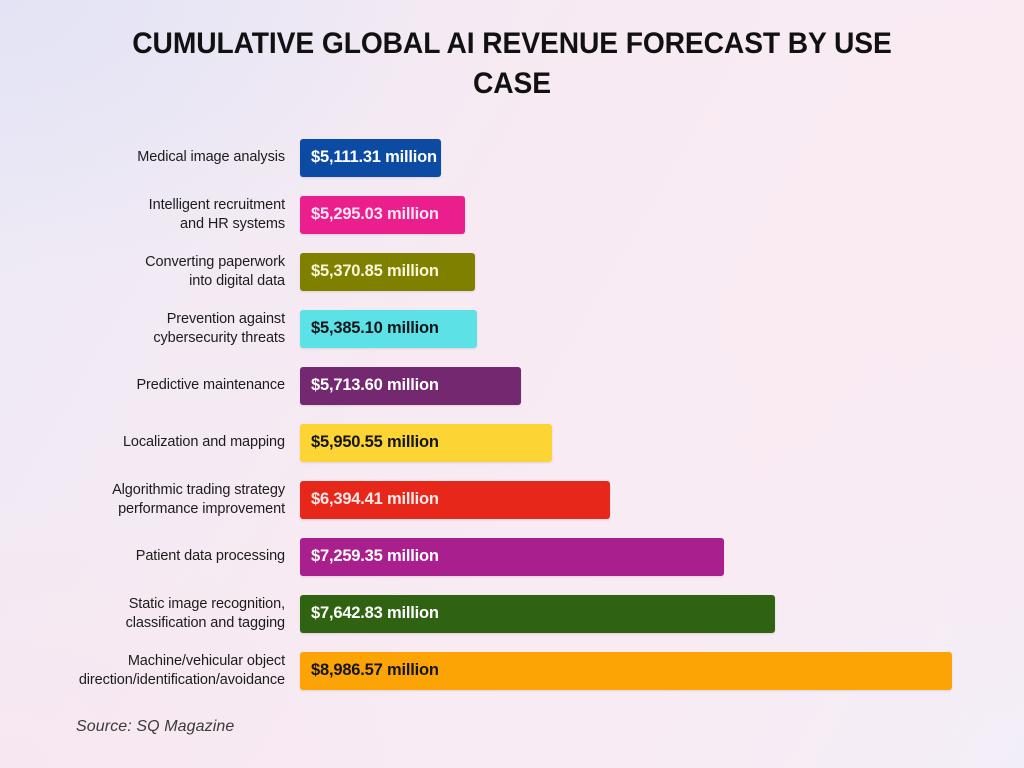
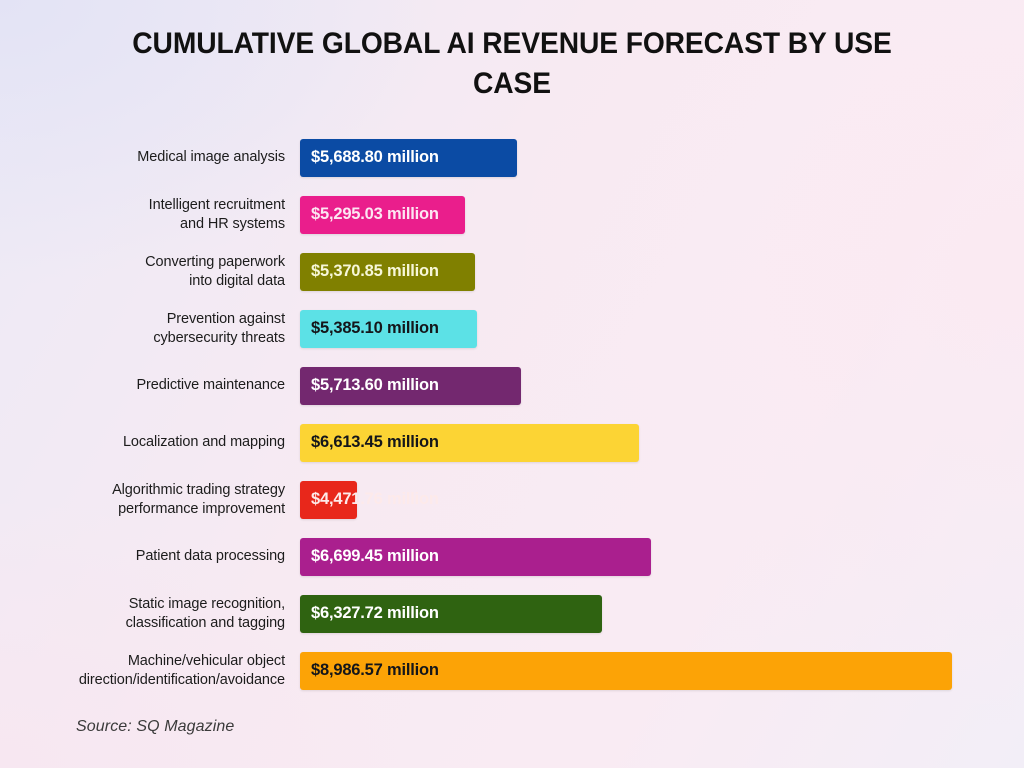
Medical image analysis: $5,111.31 -> $5,688.80
Localization and mapping: $5,950.55 -> $6,613.45
Algorithmic trading strategy performance improvement: $6,394.41 -> $4,471.76
Patient data processing: $7,259.35 -> $6,699.45
Static image recognition, classification and tagging: $7,642.83 -> $6,327.72
